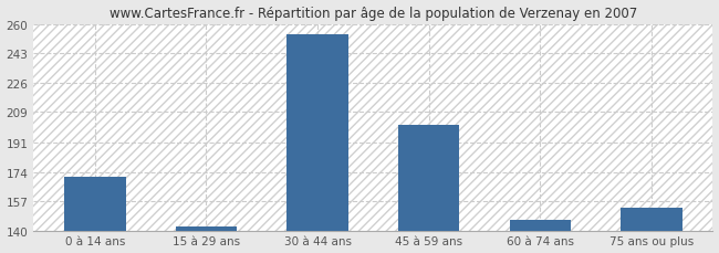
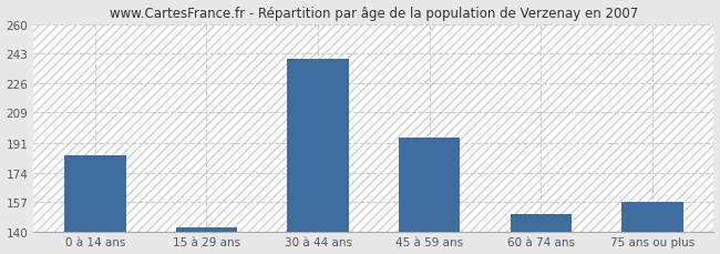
0 à 14 ans: 171 -> 184
30 à 44 ans: 254 -> 240
45 à 59 ans: 201 -> 194
60 à 74 ans: 146 -> 150
75 ans ou plus: 153 -> 157
